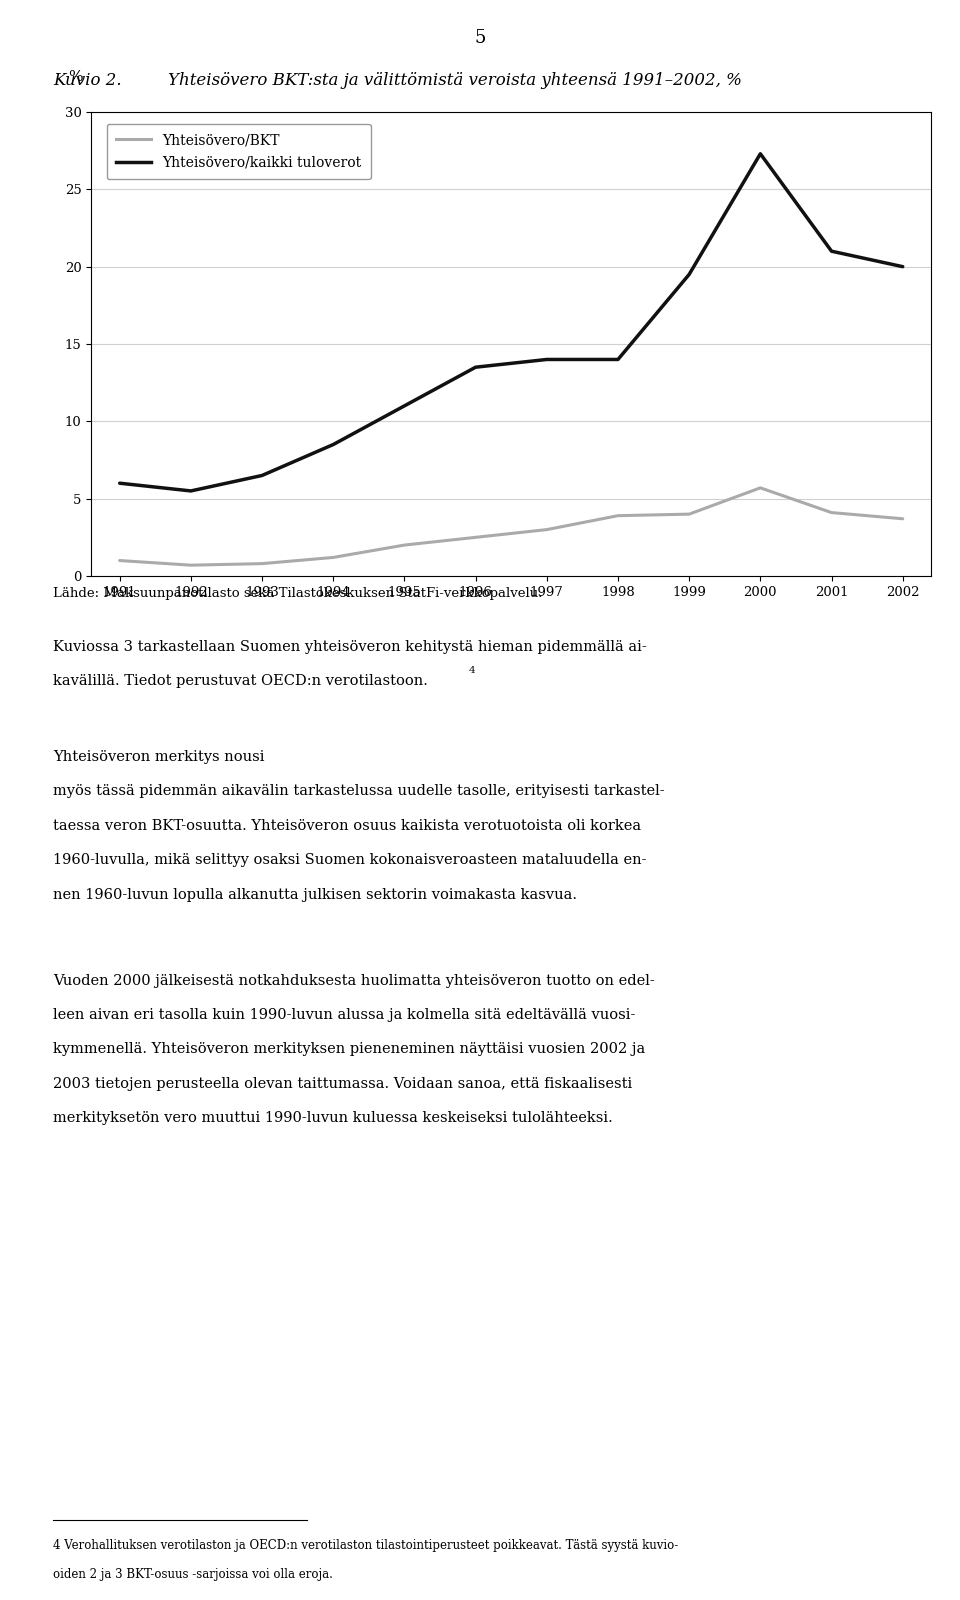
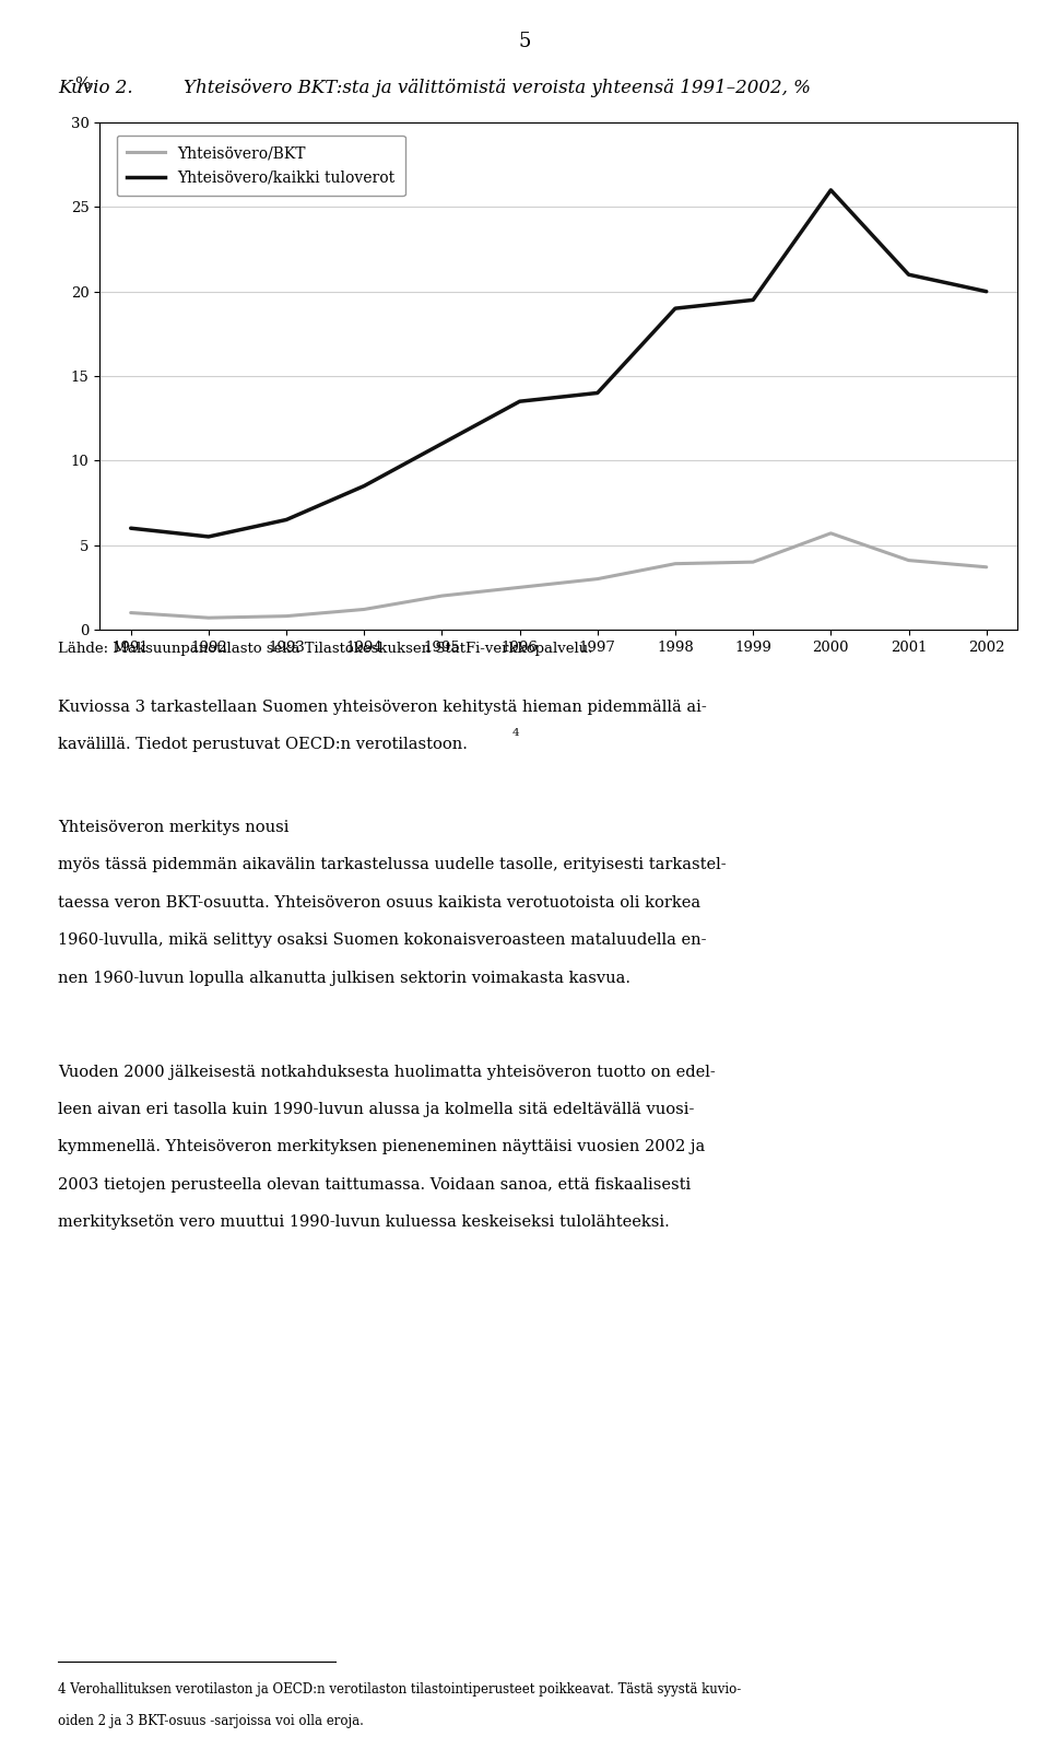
Yhteisövero/kaikki tuloverot/1998: 14.0 -> 19.0
Yhteisövero/kaikki tuloverot/2000: 27.3 -> 26.0
